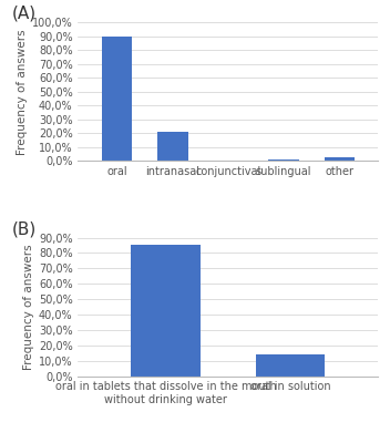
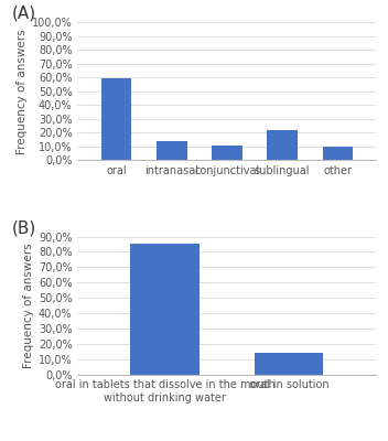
oral: 90% -> 59%
intranasal: 21% -> 14%
conjunctival: 0% -> 11%
sublingual: 2% -> 22%
other: 2% -> 10%
